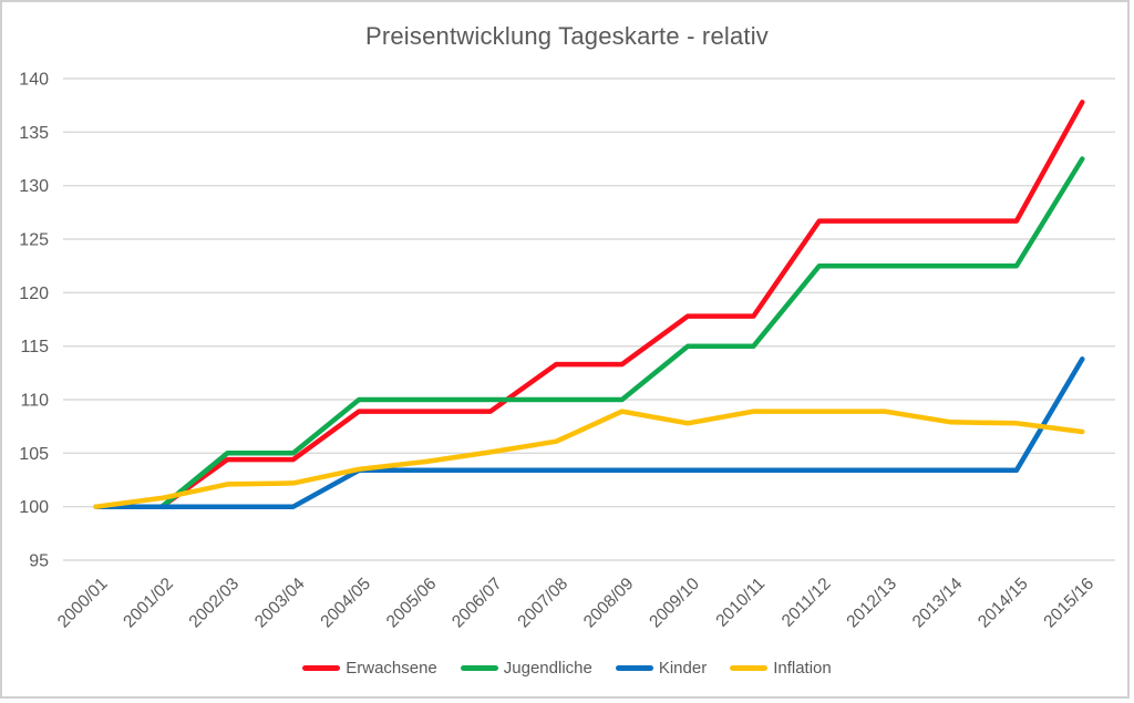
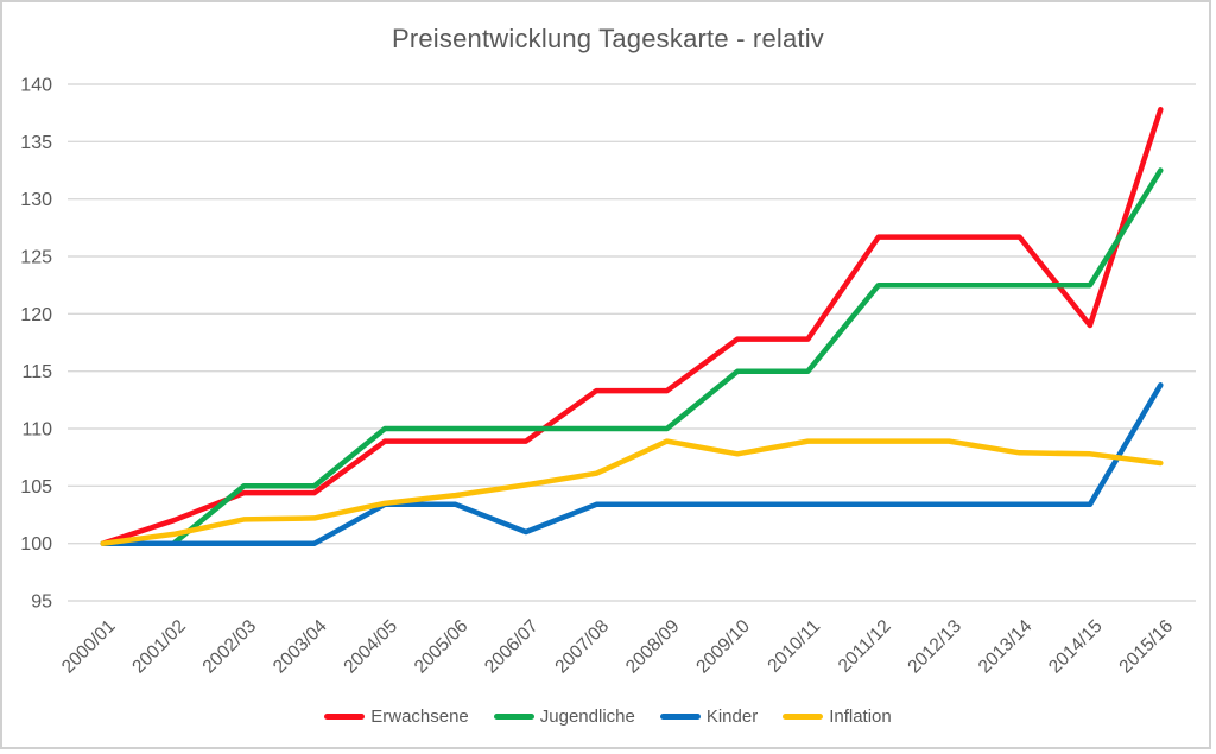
Erwachsene/2001/02: 100 -> 102
Kinder/2006/07: 103 -> 101
Erwachsene/2014/15: 127 -> 119
